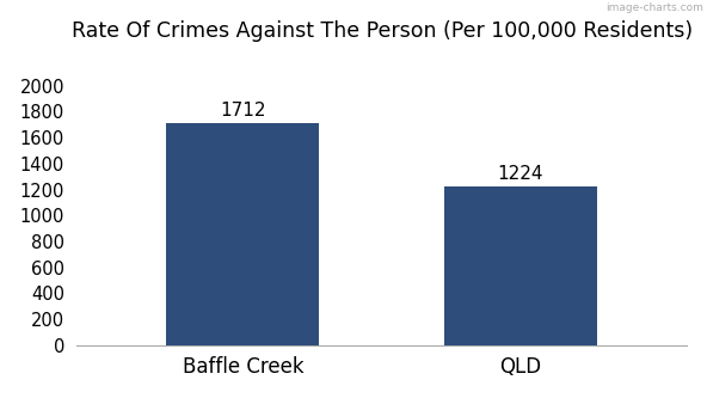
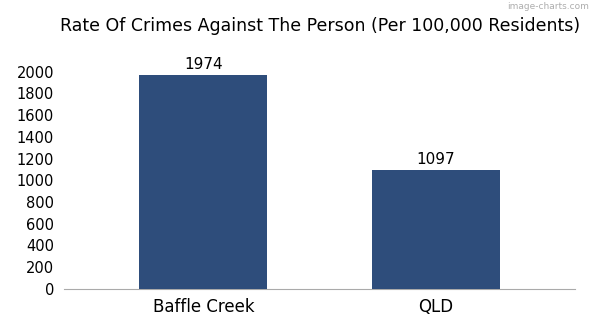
Baffle Creek: 1712 -> 1974
QLD: 1224 -> 1097
